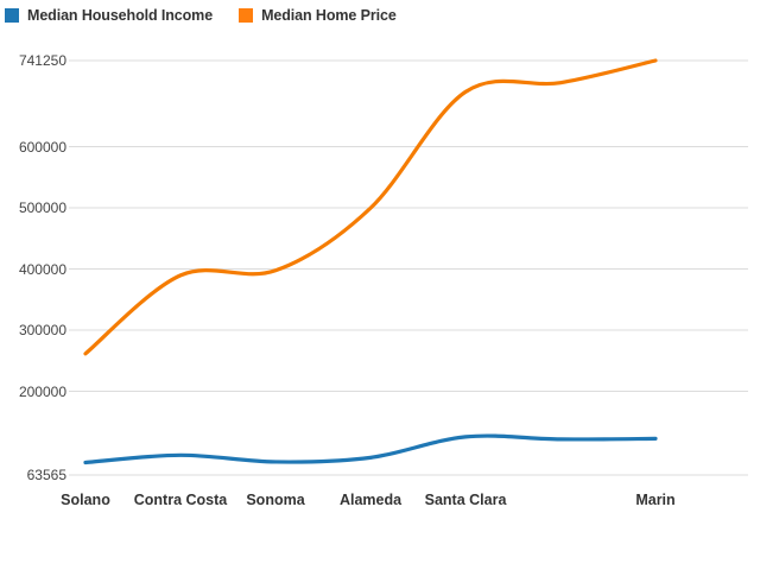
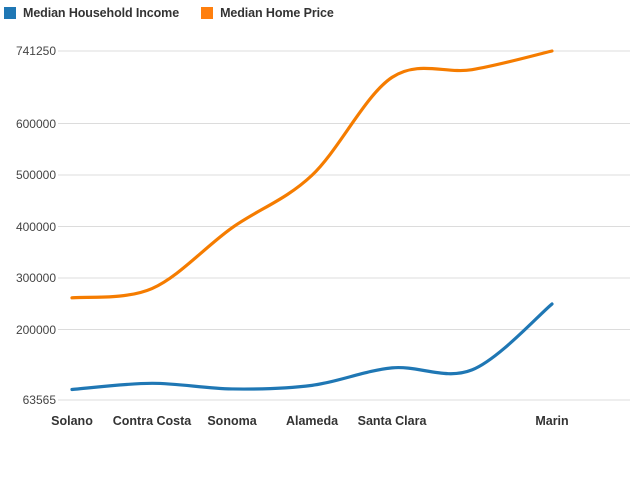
Median Home Price/Contra Costa: 390000 -> 280000
Median Household Income/Marin: 120000 -> 250000
